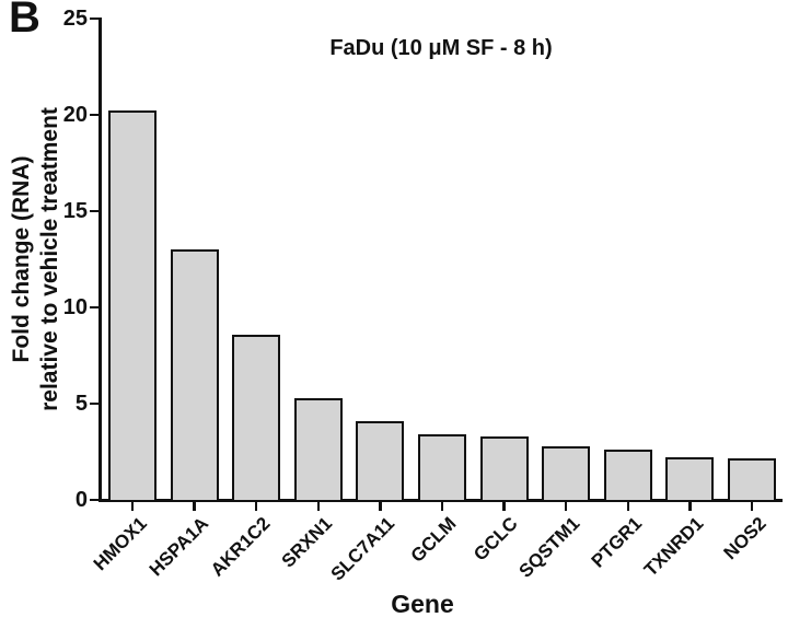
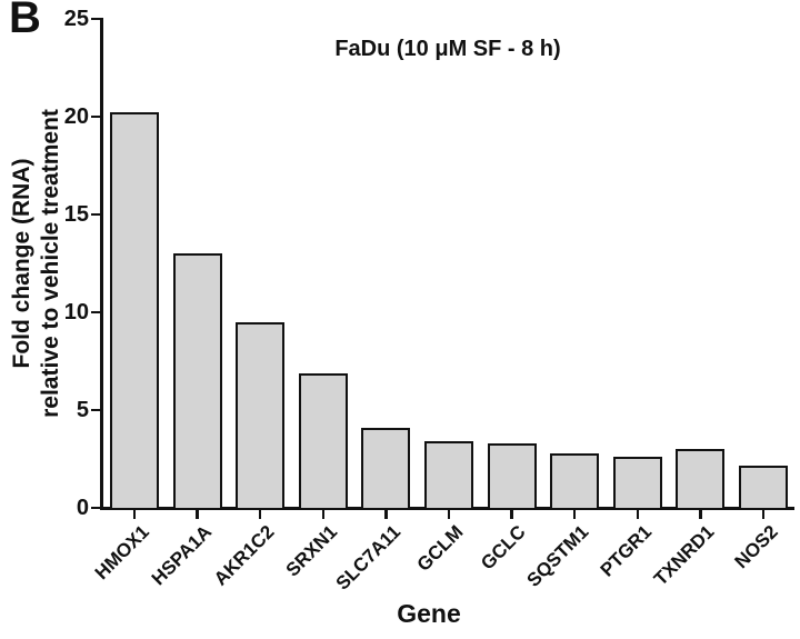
AKR1C2: 8.6 -> 9.5
SRXN1: 5.3 -> 6.9
TXNRD1: 2.2 -> 3.0
